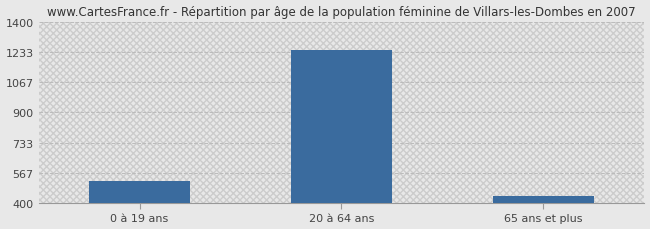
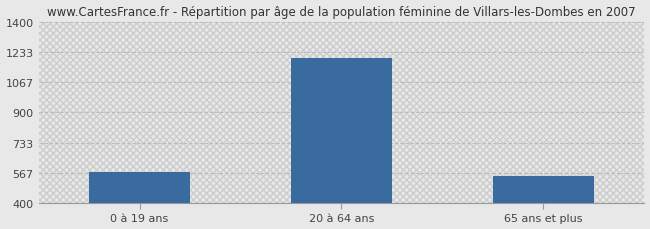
0 à 19 ans: 520 -> 570
20 à 64 ans: 1240 -> 1200
65 ans et plus: 440 -> 550
